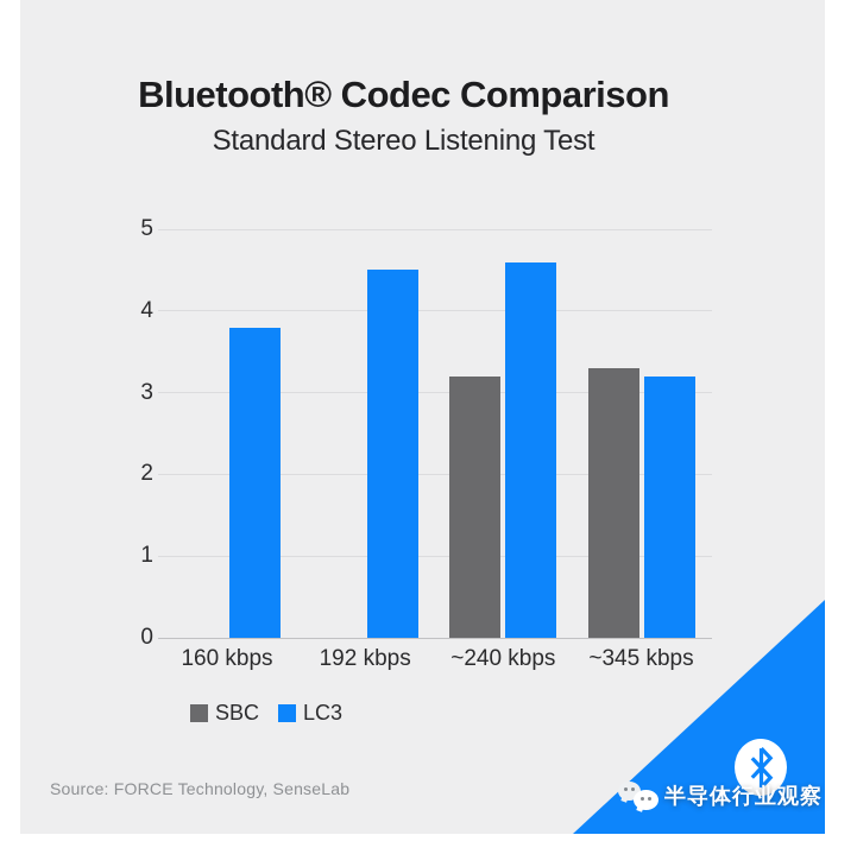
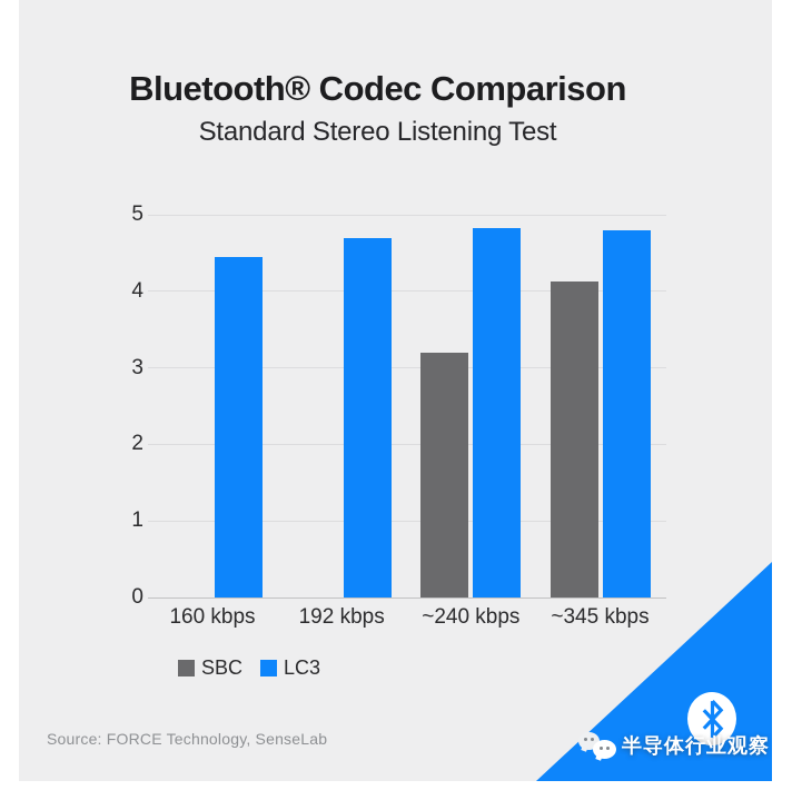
LC3/160 kbps: 3.8 -> 4.5
LC3/192 kbps: 4.5 -> 4.7
LC3/~240 kbps: 4.6 -> 4.8
SBC/~345 kbps: 3.3 -> 4.1
LC3/~345 kbps: 3.2 -> 4.8
